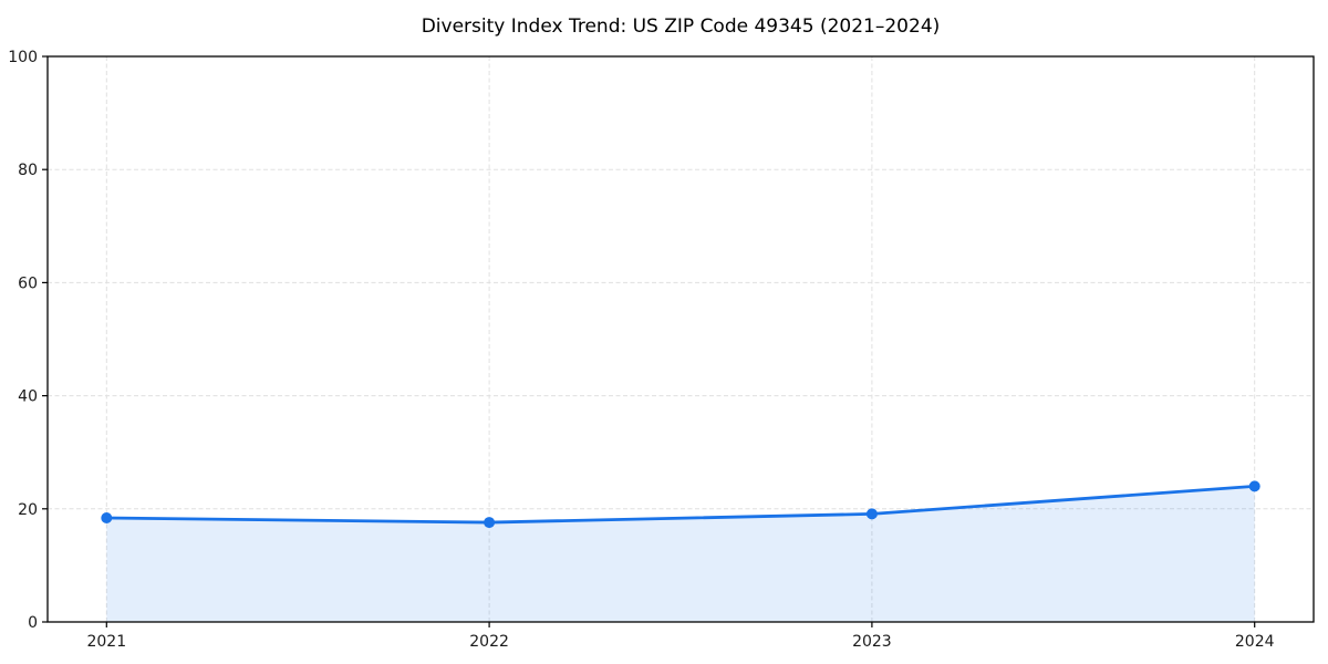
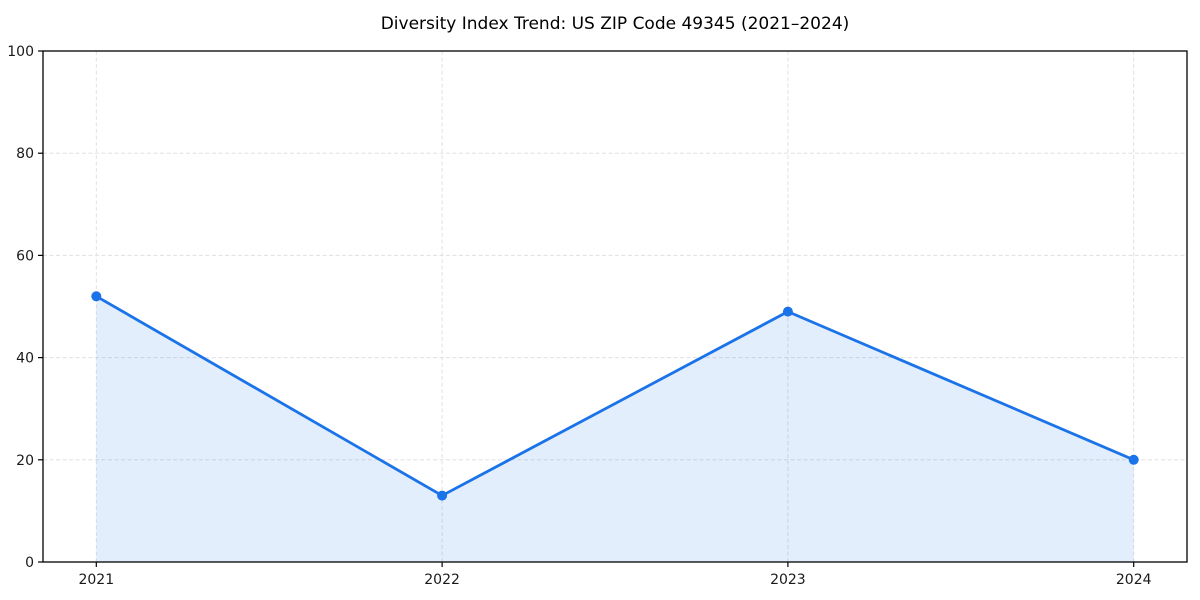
2021: 18 -> 52
2022: 18 -> 13
2023: 19 -> 49
2024: 24 -> 20
